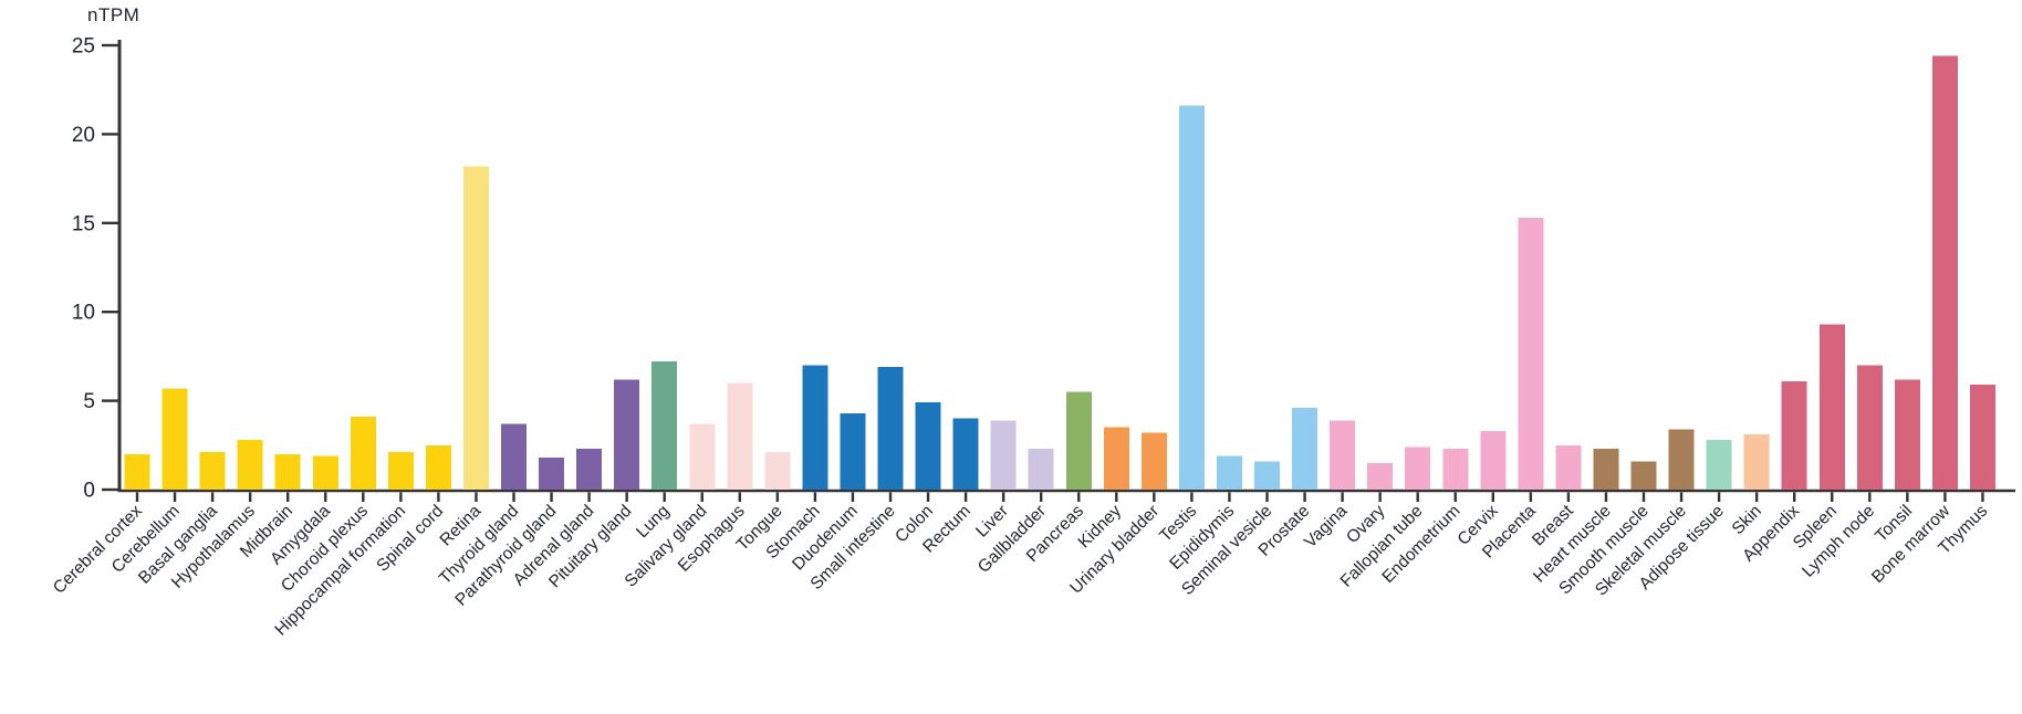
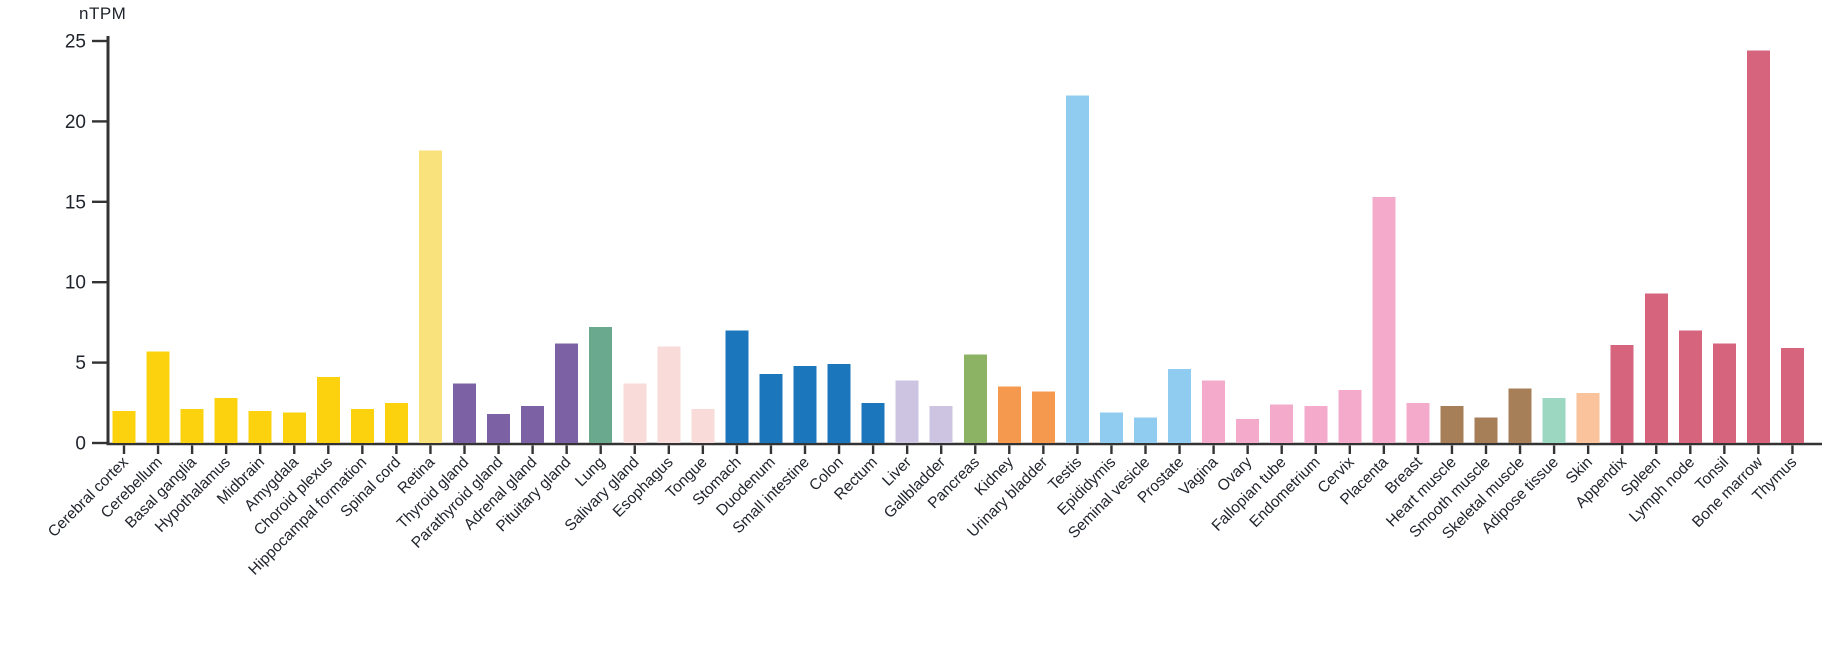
Small intestine: 6.9 -> 4.8
Rectum: 4.0 -> 2.5
